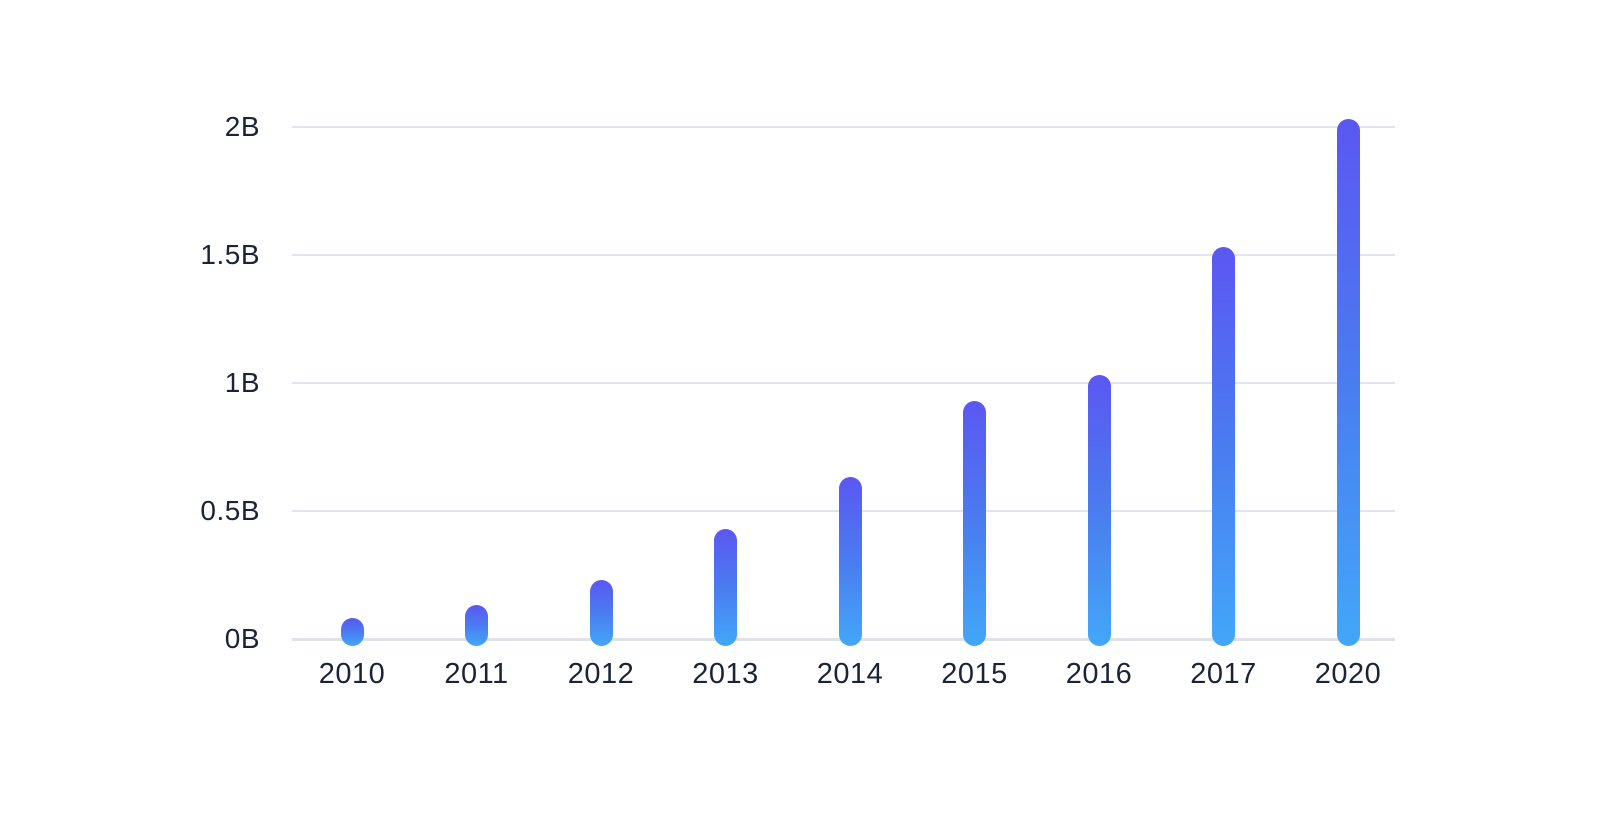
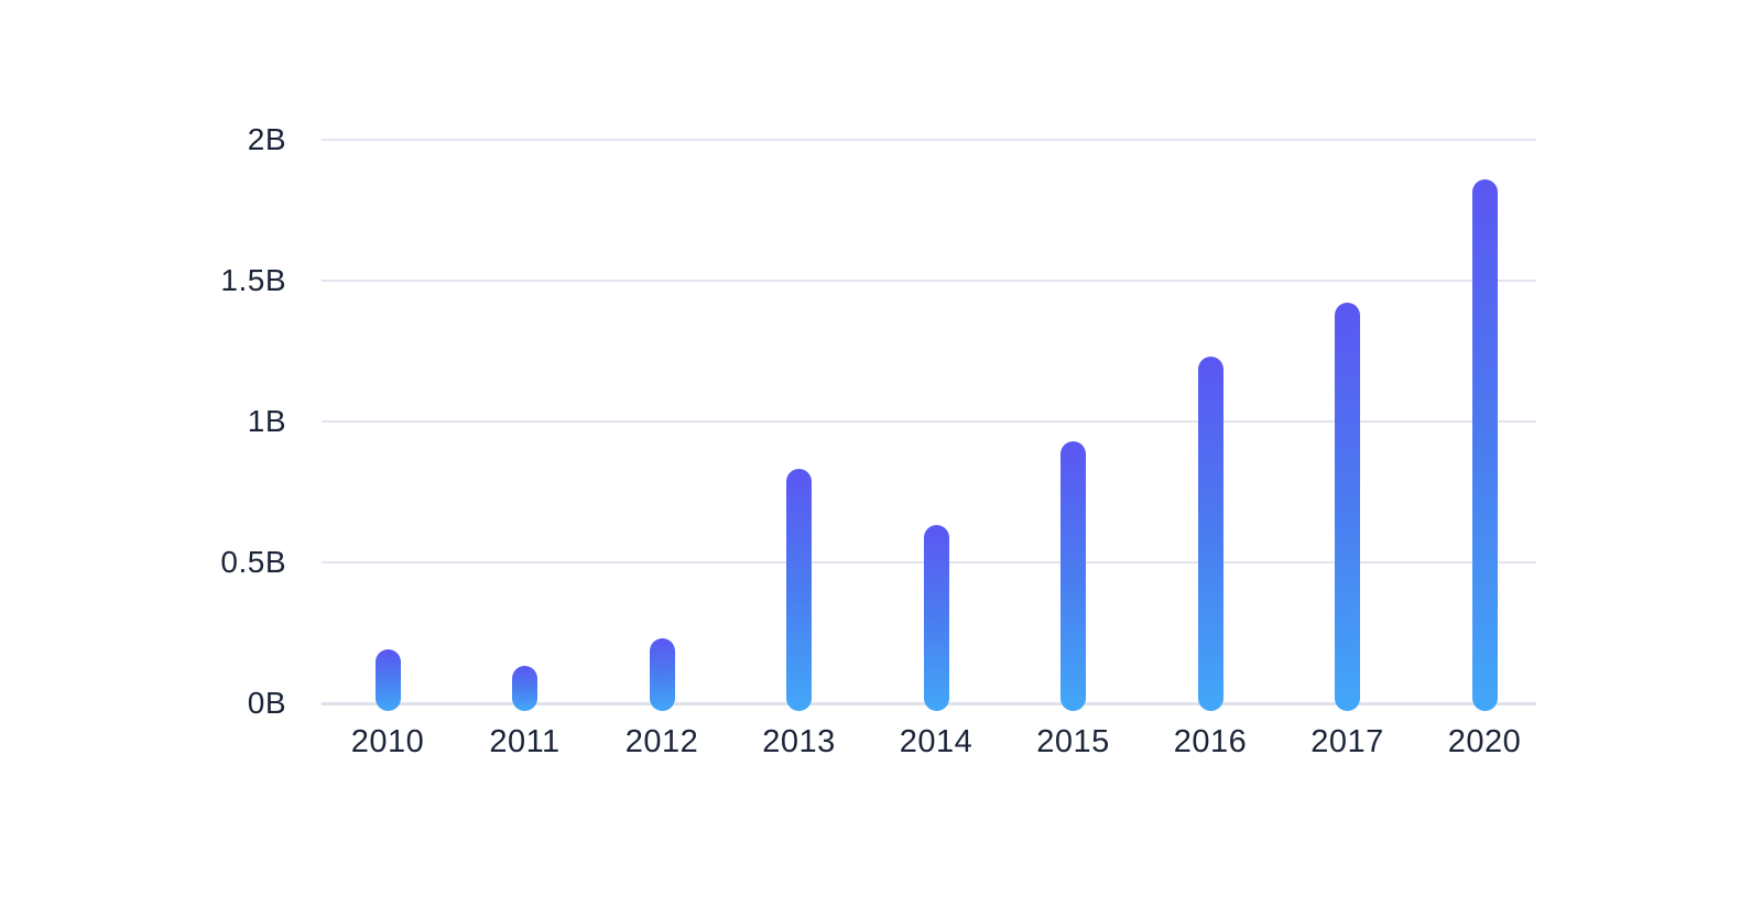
2010: 0.05B -> 0.16B
2013: 0.40B -> 0.80B
2016: 1.00B -> 1.20B
2017: 1.50B -> 1.39B
2020: 2.00B -> 1.83B
